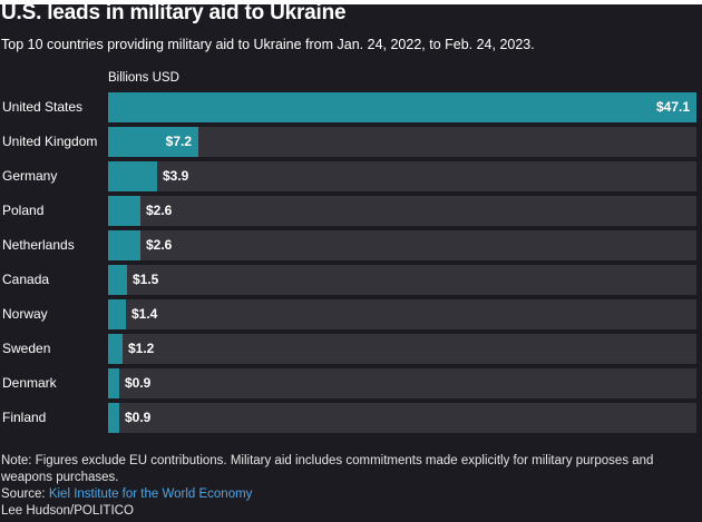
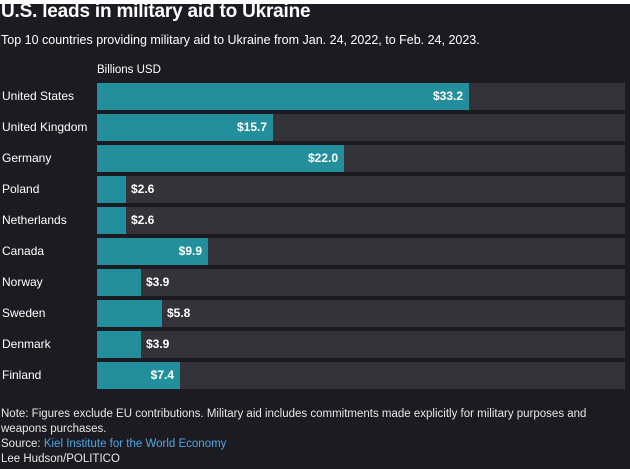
United States: $47.1 -> $33.2
United Kingdom: $7.2 -> $15.7
Germany: $3.9 -> $22.0
Canada: $1.5 -> $9.9
Norway: $1.4 -> $3.9
Sweden: $1.2 -> $5.8
Denmark: $0.9 -> $3.9
Finland: $0.9 -> $7.4
